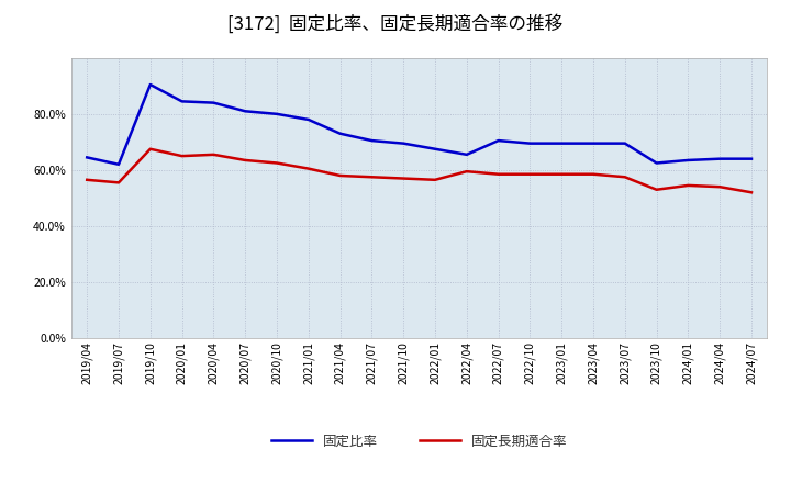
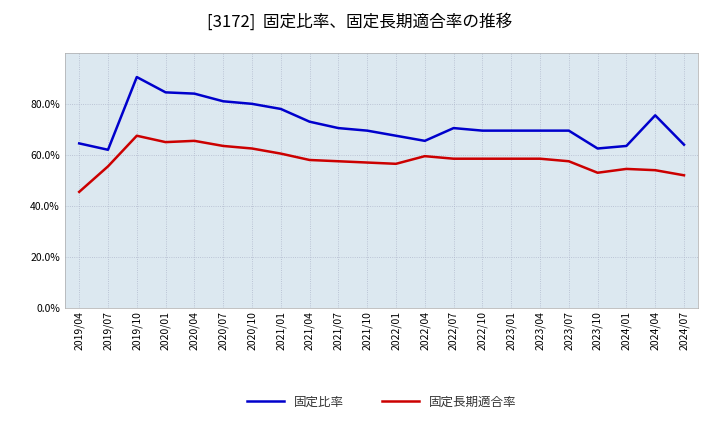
固定長期適合率/2019/04: 56.5% -> 45.5%
固定比率/2024/04: 64.0% -> 75.5%
